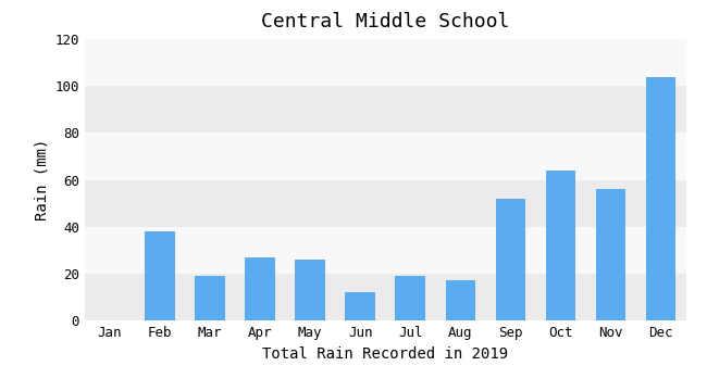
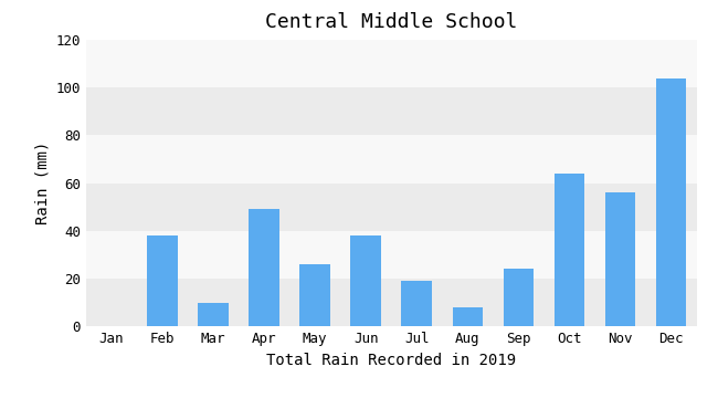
Mar: 19 -> 10
Apr: 27 -> 49
Jun: 12 -> 38
Aug: 17 -> 8
Sep: 52 -> 24
